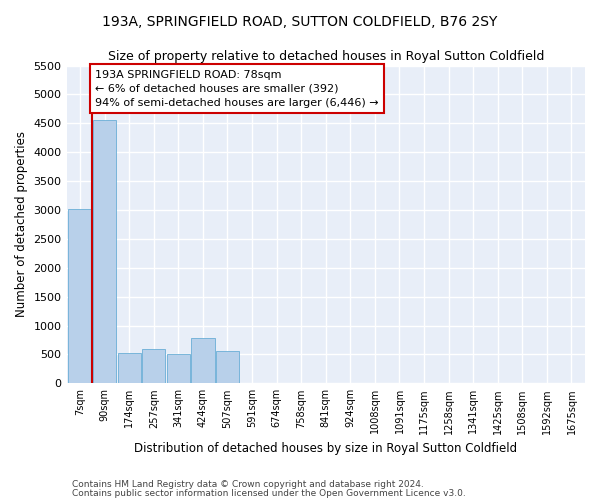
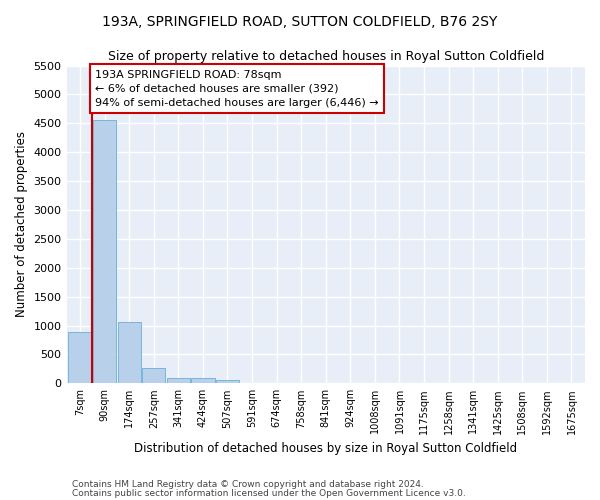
7sqm: 3020 -> 880
174sqm: 520 -> 1060
257sqm: 600 -> 270
341sqm: 500 -> 90
424sqm: 780 -> 80
507sqm: 560 -> 50
